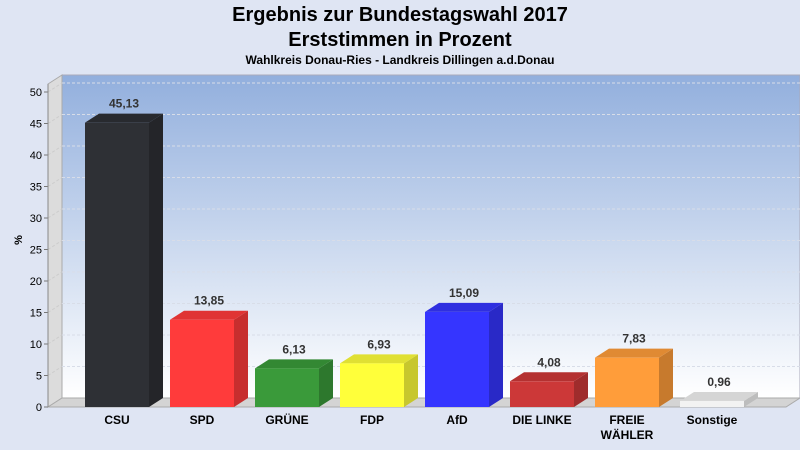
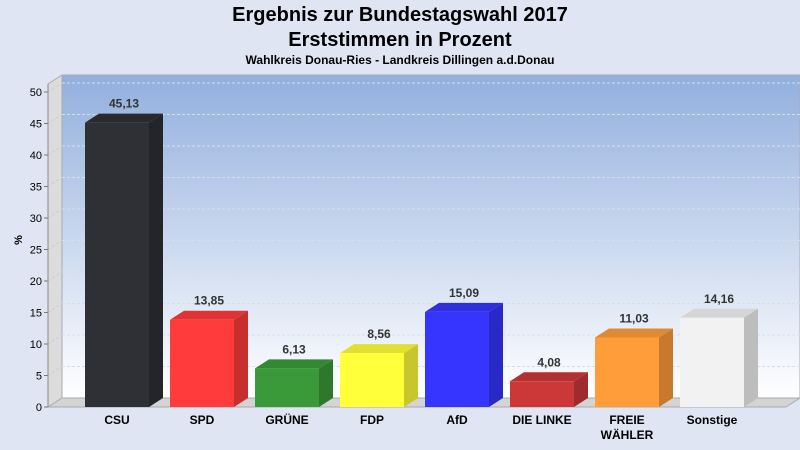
FDP: 6,93 -> 8,56
FREIE WÄHLER: 7,83 -> 11,03
Sonstige: 0,96 -> 14,16
